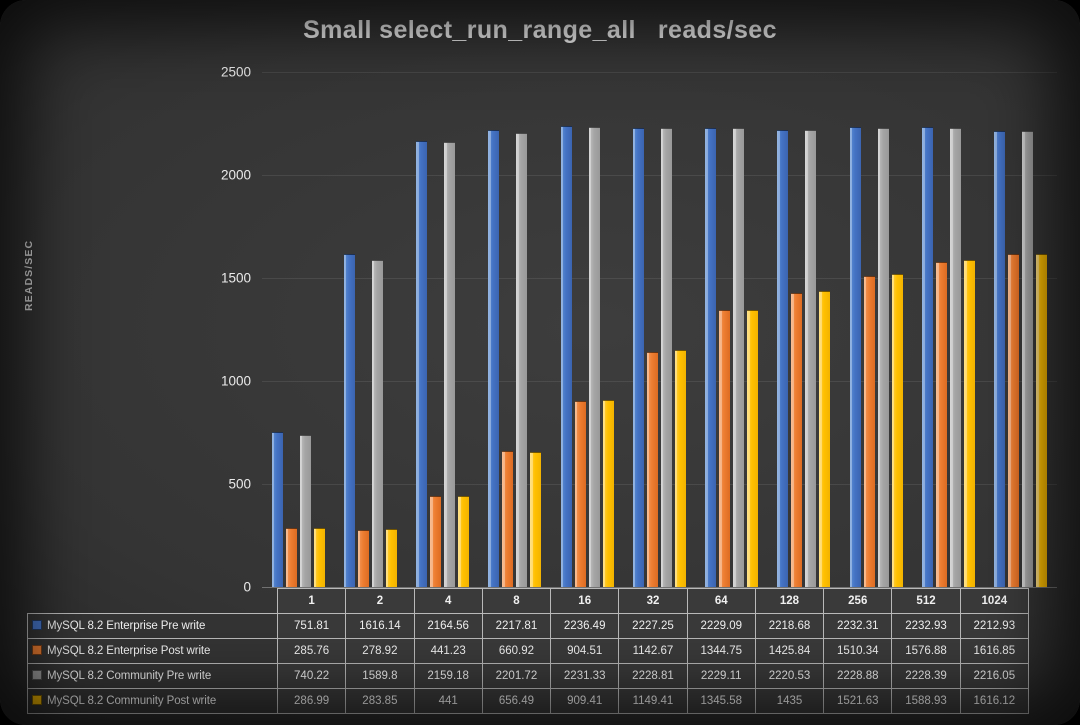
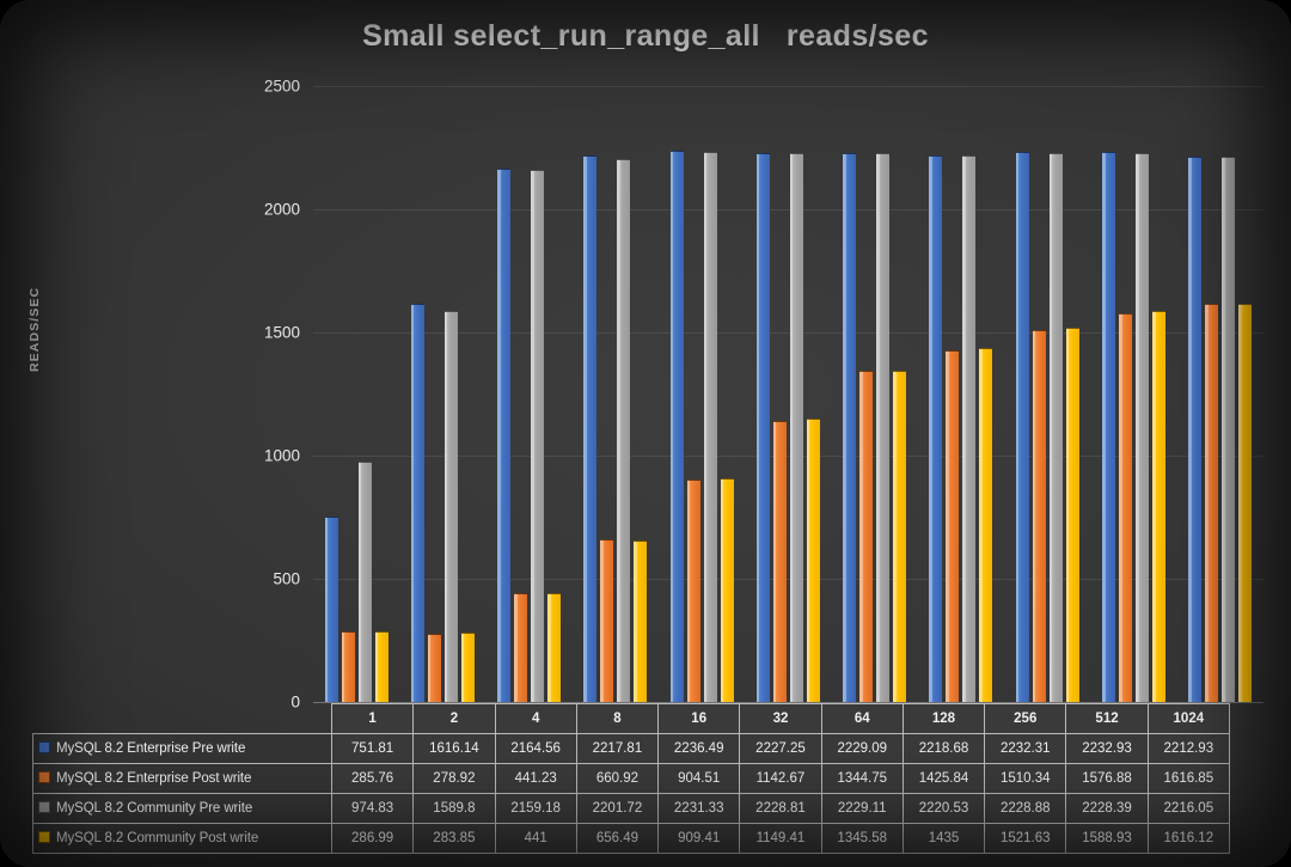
MySQL 8.2 Community Pre write/1: 740.22 -> 974.83
